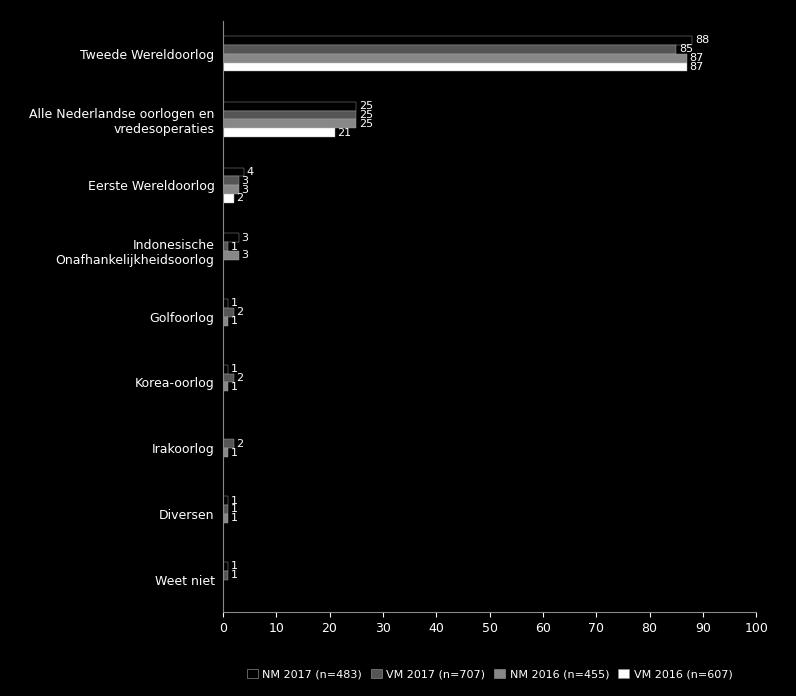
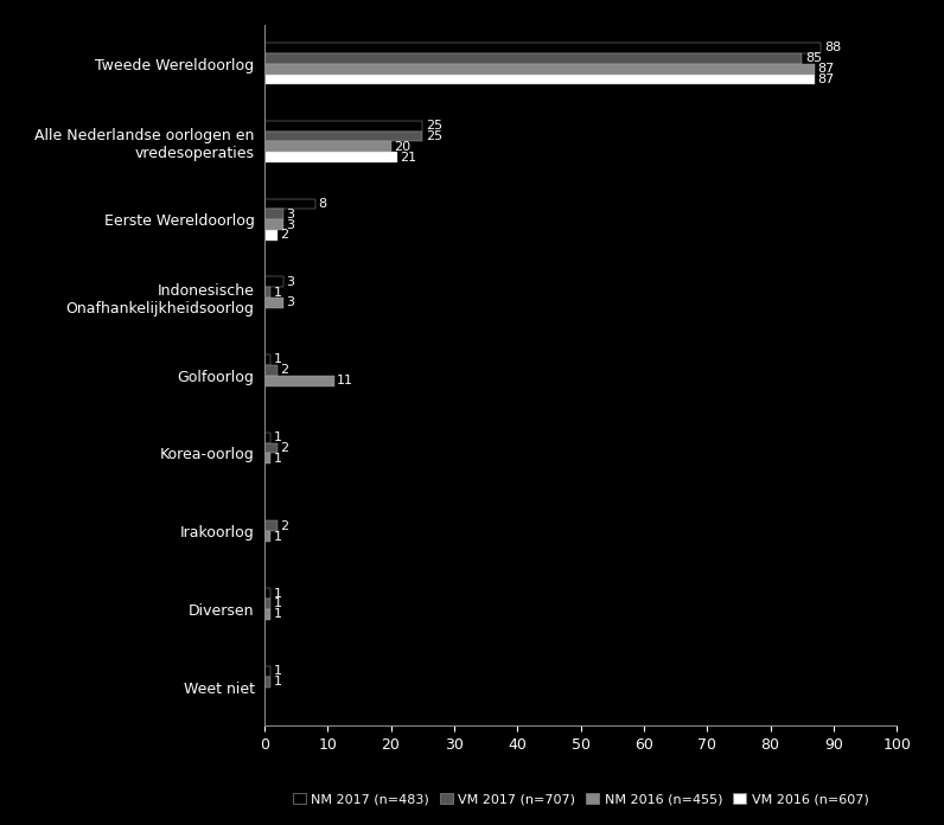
NM 2016 (n=455)/Alle Nederlandse oorlogen en vredesoperaties: 25 -> 20
NM 2017 (n=483)/Eerste Wereldoorlog: 4 -> 8
NM 2016 (n=455)/Golfoorlog: 1 -> 11
